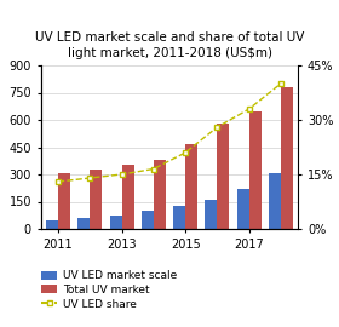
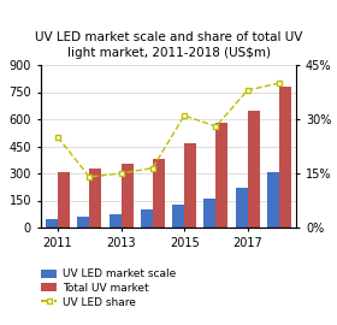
UV LED share/2011: 13.0% -> 25.0%
UV LED share/2015: 21.0% -> 31.0%
UV LED share/2017: 33.0% -> 38.0%
